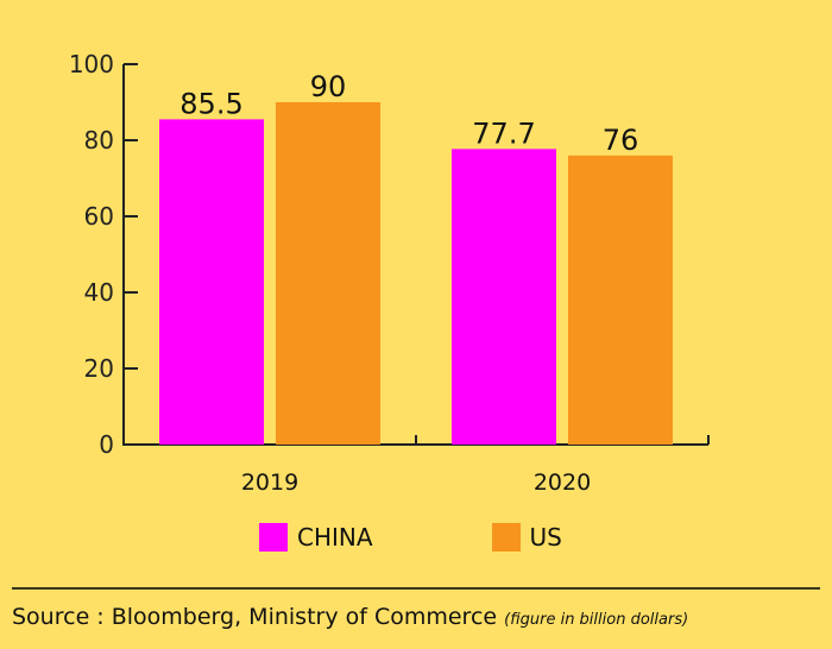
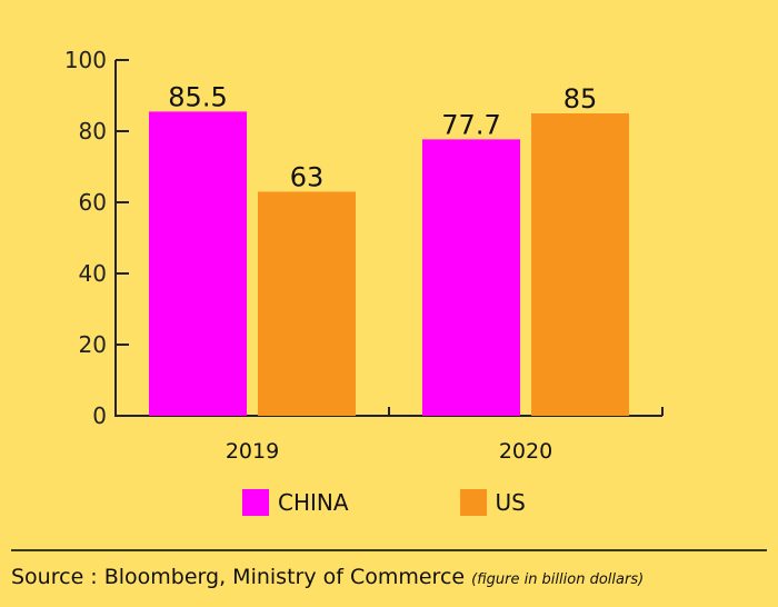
US/2019: 90 -> 63
US/2020: 76 -> 85
